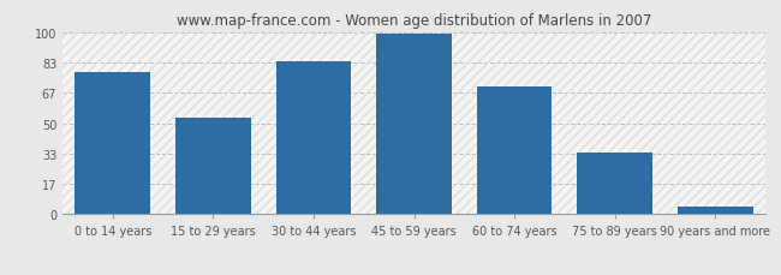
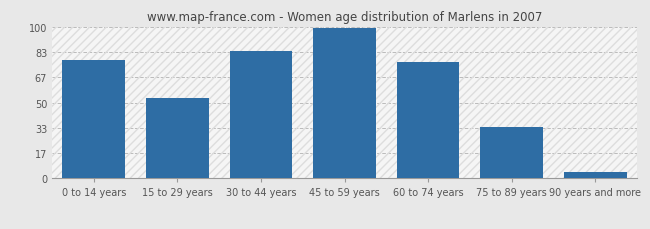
60 to 74 years: 70 -> 77
